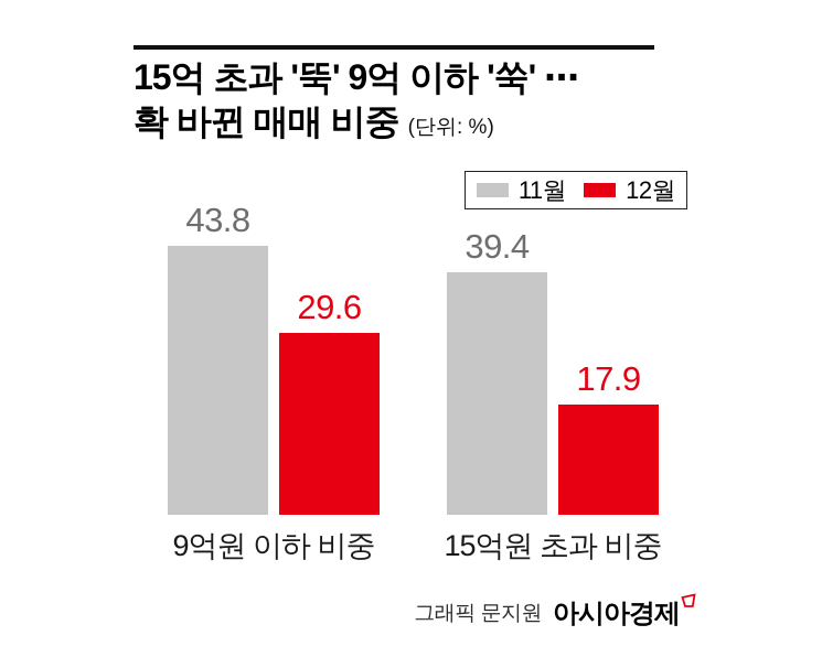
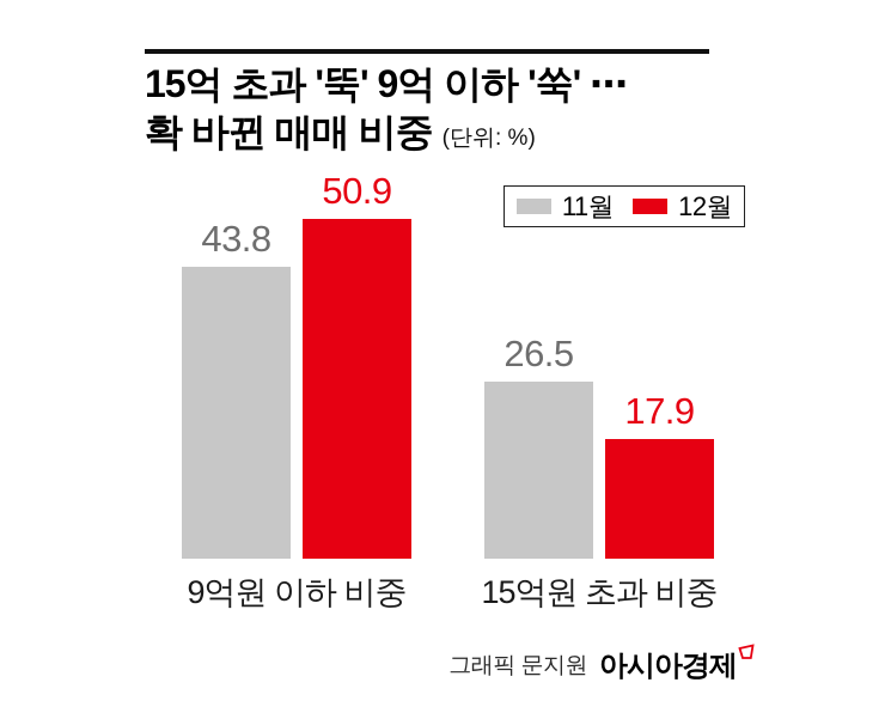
12월/9억원 이하 비중: 29.6 -> 50.9
11월/15억원 초과 비중: 39.4 -> 26.5
